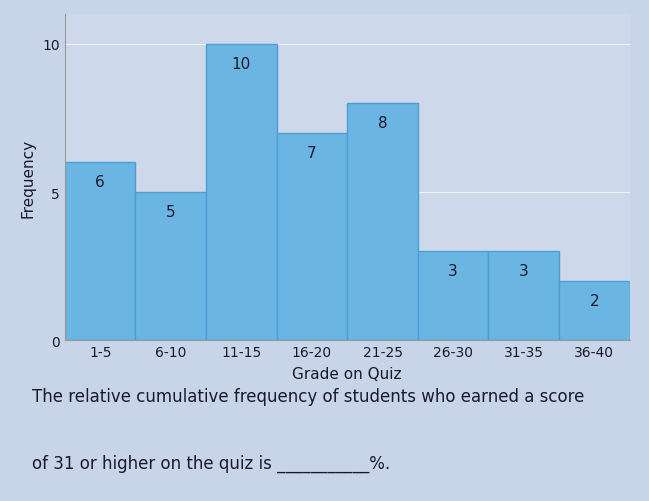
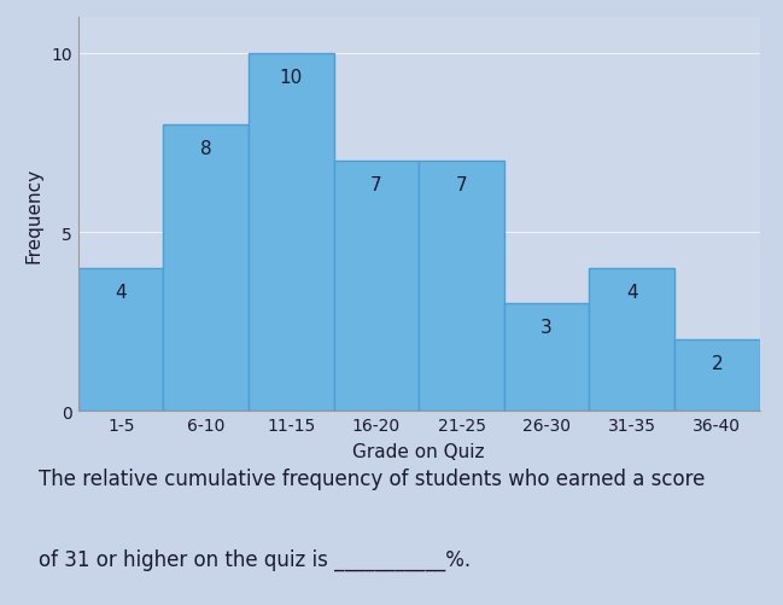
1-5: 6 -> 4
6-10: 5 -> 8
21-25: 8 -> 7
31-35: 3 -> 4
